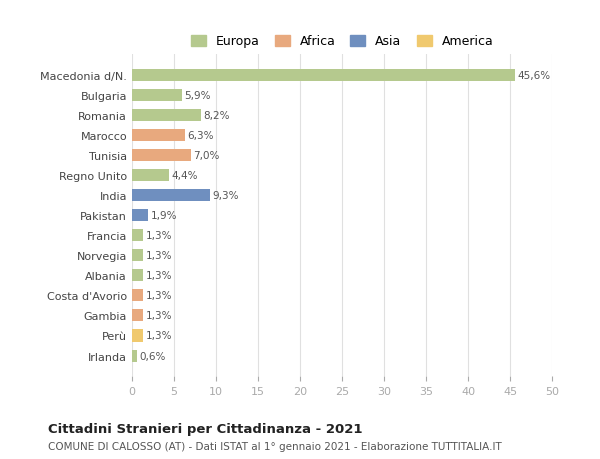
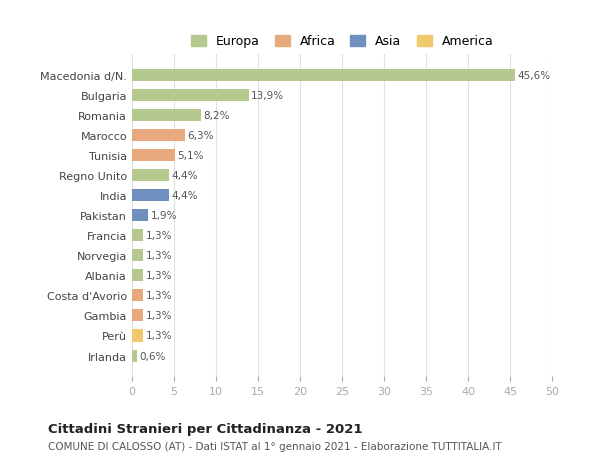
Bulgaria: 5,9% -> 13,9%
Tunisia: 7,0% -> 5,1%
India: 9,3% -> 4,4%
